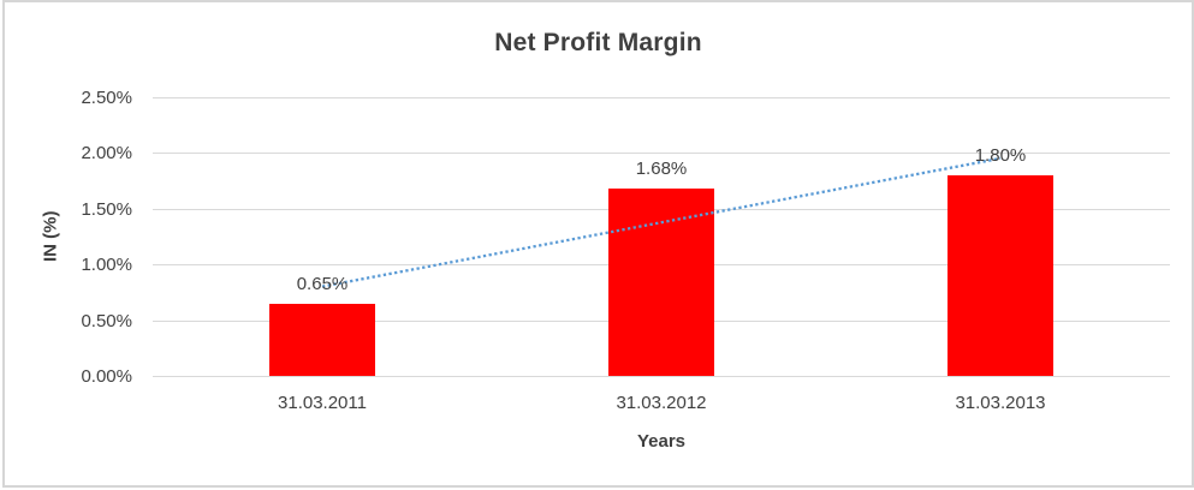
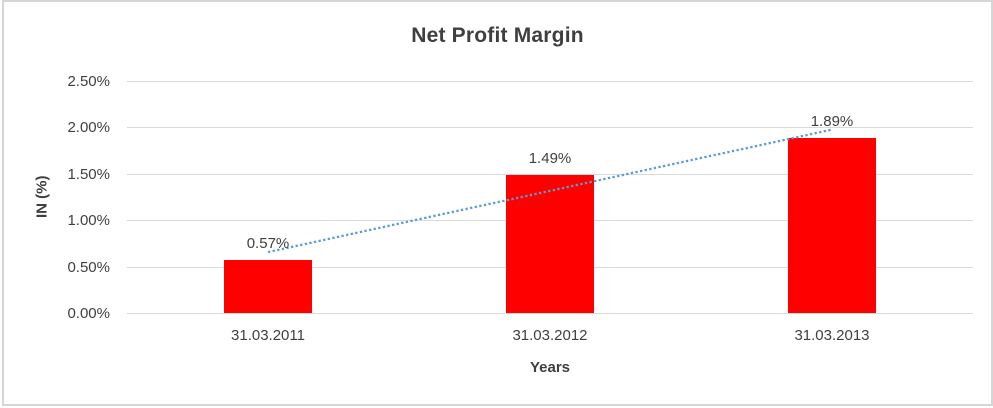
31.03.2011: 0.65% -> 0.57%
31.03.2012: 1.68% -> 1.49%
31.03.2013: 1.80% -> 1.89%
